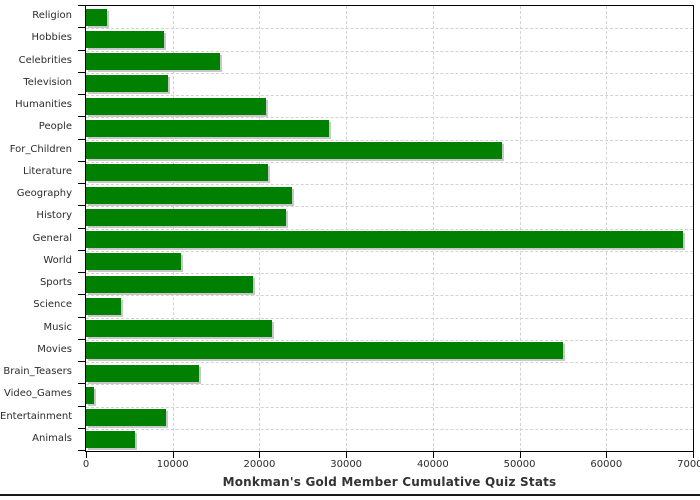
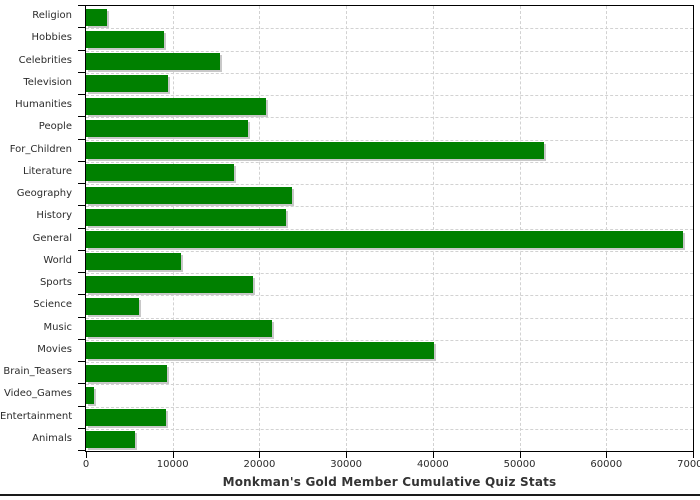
People: 28000 -> 19000
For_Children: 48000 -> 53000
Literature: 21000 -> 17000
Science: 4000 -> 6000
Movies: 55000 -> 40000
Brain_Teasers: 13000 -> 9000
